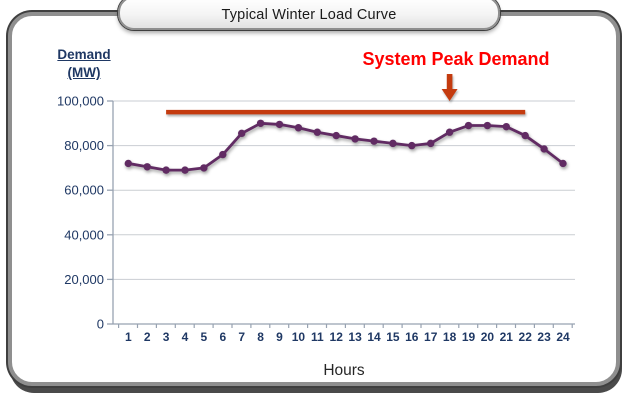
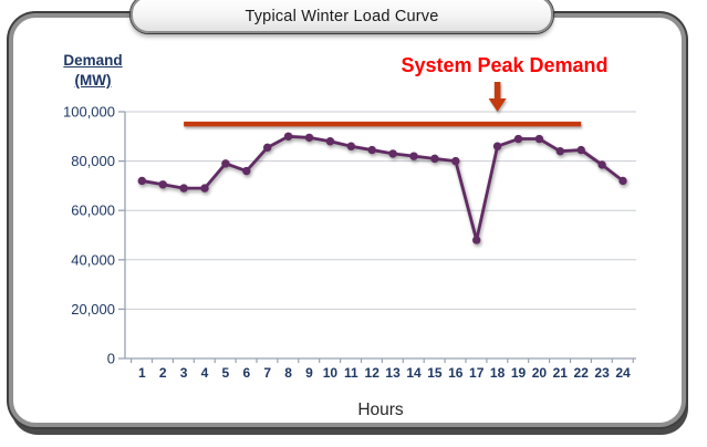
5: 70000 -> 79000
17: 81000 -> 48000
21: 88000 -> 84000
